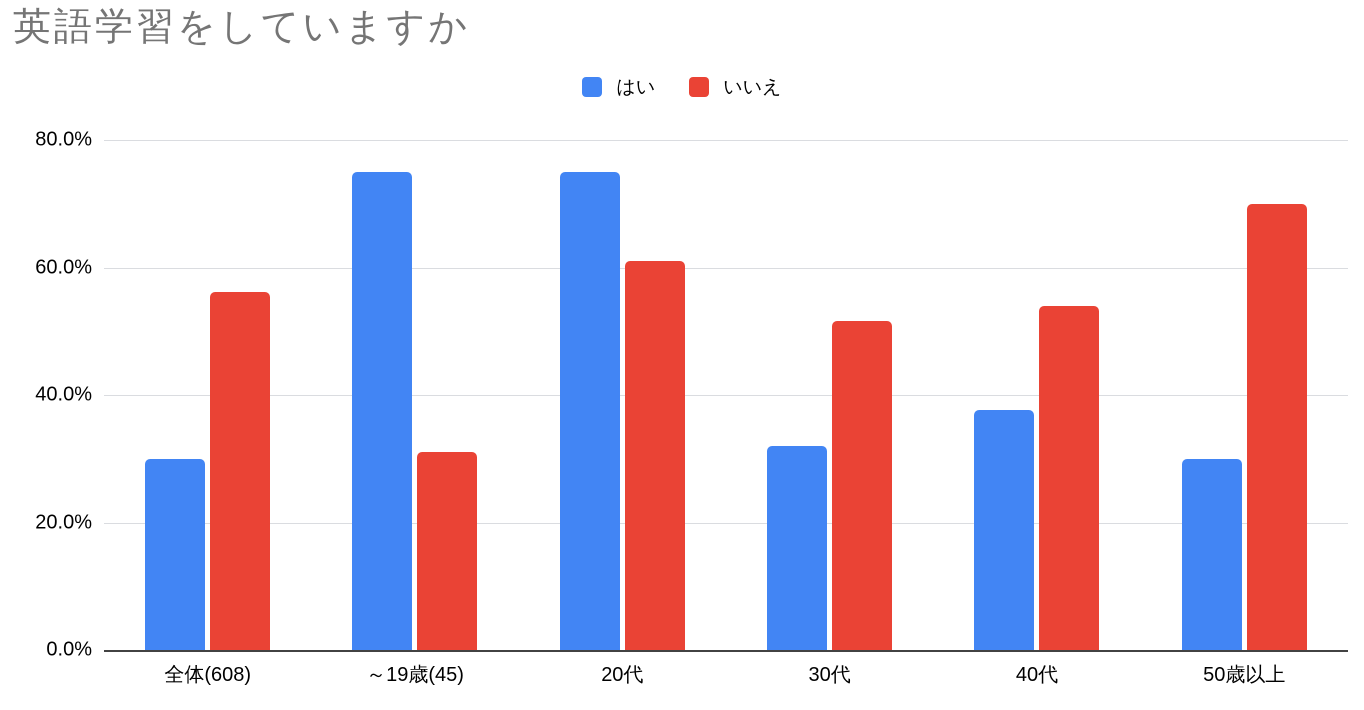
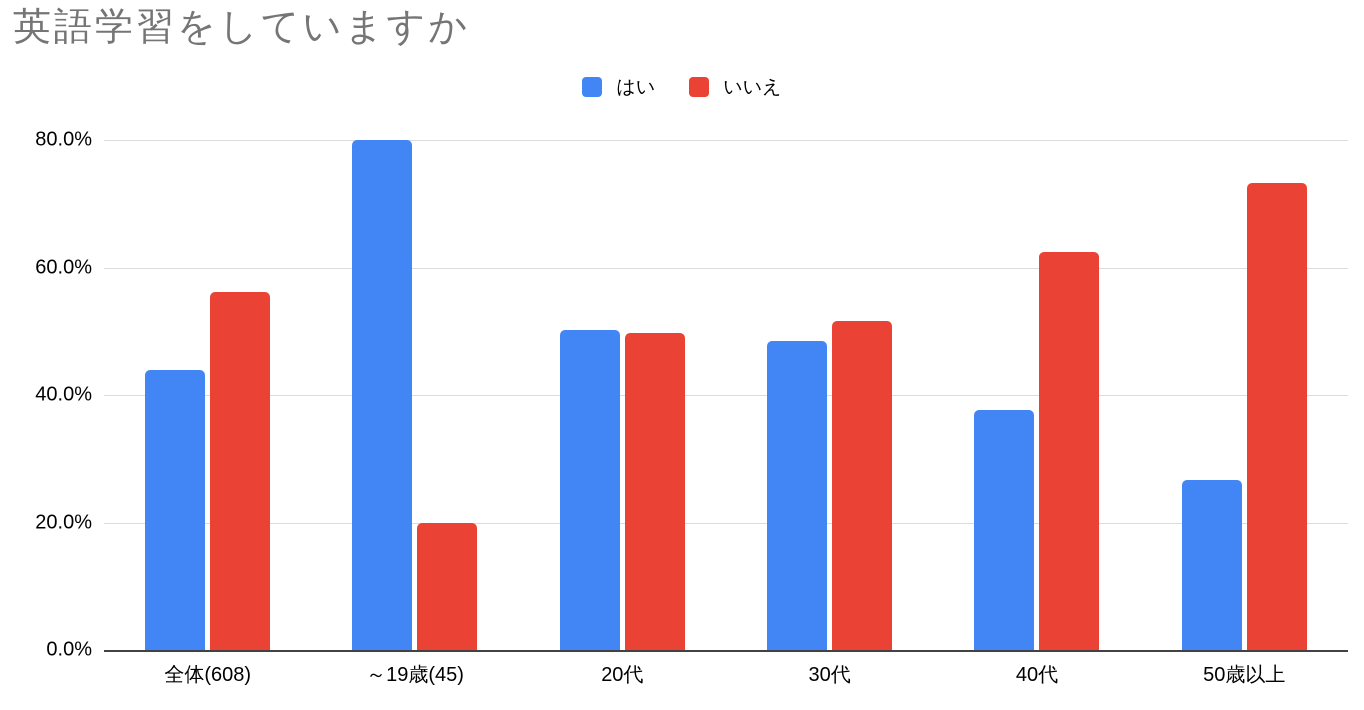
はい/全体(608): 30% -> 44%
はい/～19歳(45): 75% -> 80%
いいえ/～19歳(45): 31% -> 20%
はい/20代: 75% -> 50%
いいえ/20代: 61% -> 50%
はい/30代: 32% -> 48%
いいえ/40代: 54% -> 62%
はい/50歳以上: 30% -> 27%
いいえ/50歳以上: 70% -> 73%
